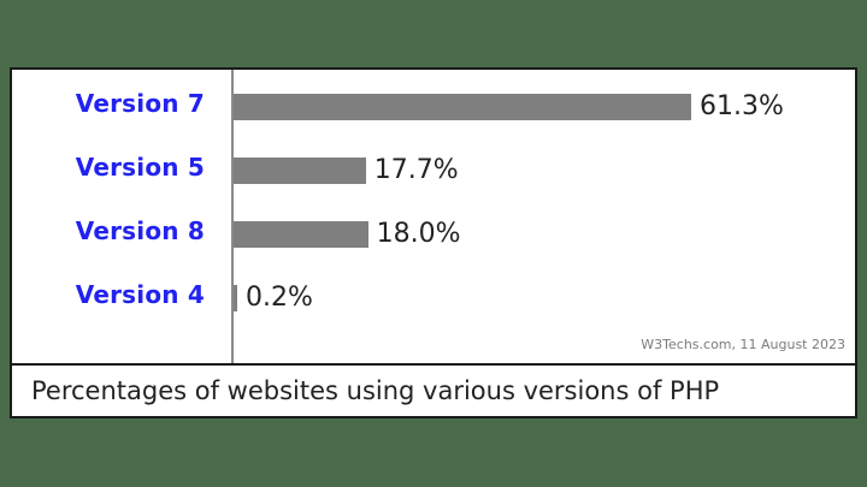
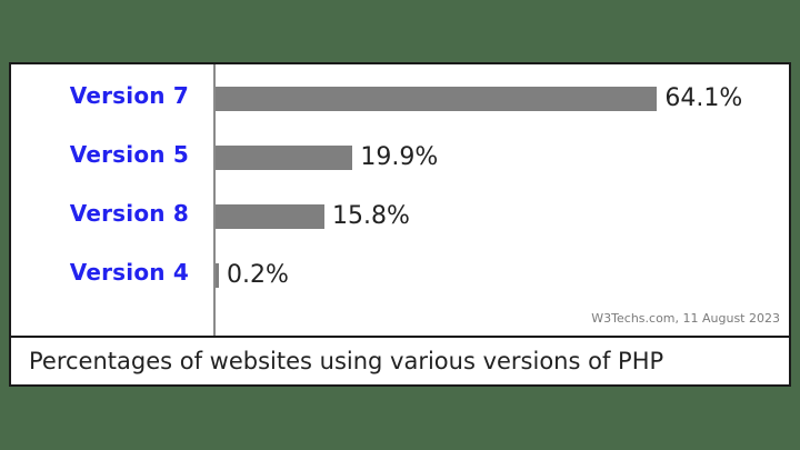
Version 7: 61.3% -> 64.1%
Version 5: 17.7% -> 19.9%
Version 8: 18.0% -> 15.8%
